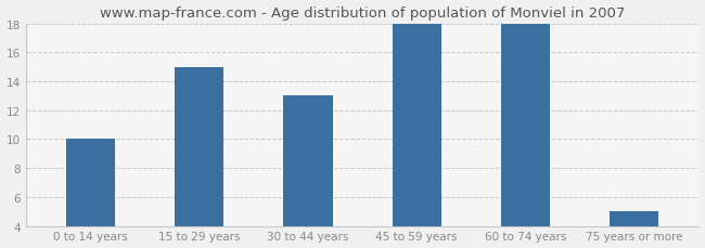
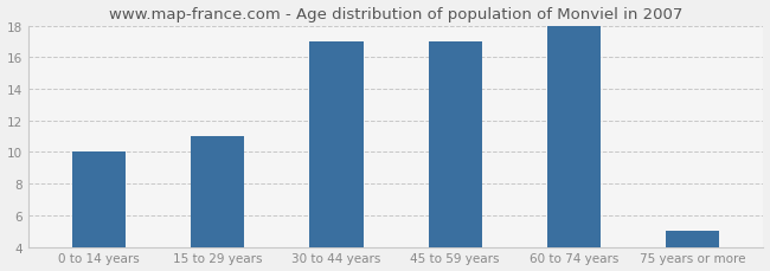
15 to 29 years: 15 -> 11
30 to 44 years: 13 -> 17
45 to 59 years: 18 -> 17
